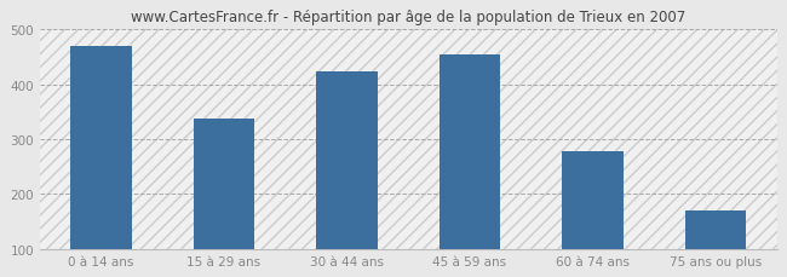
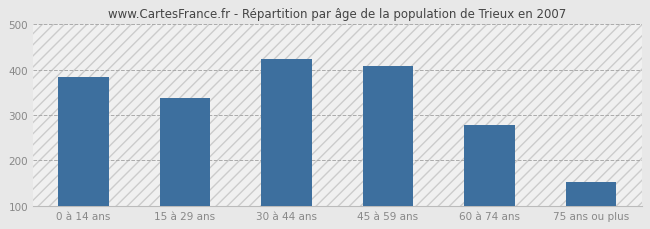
0 à 14 ans: 470 -> 383
45 à 59 ans: 455 -> 408
75 ans ou plus: 170 -> 152
